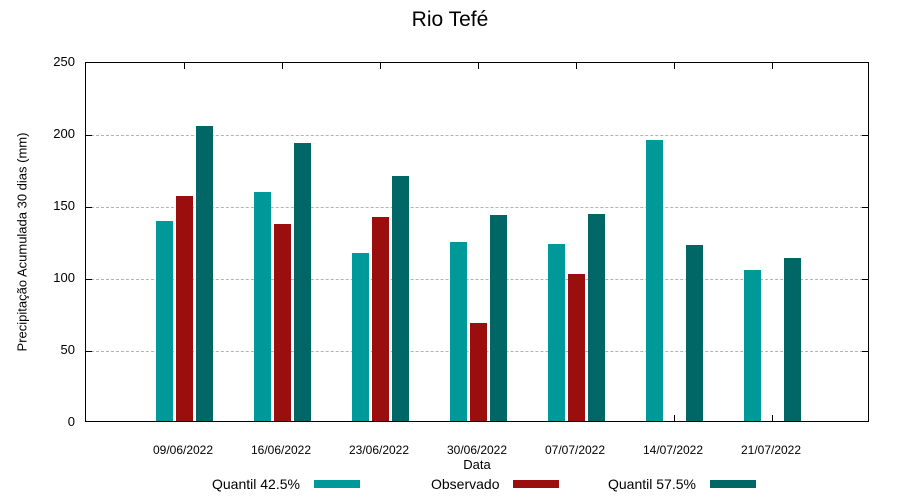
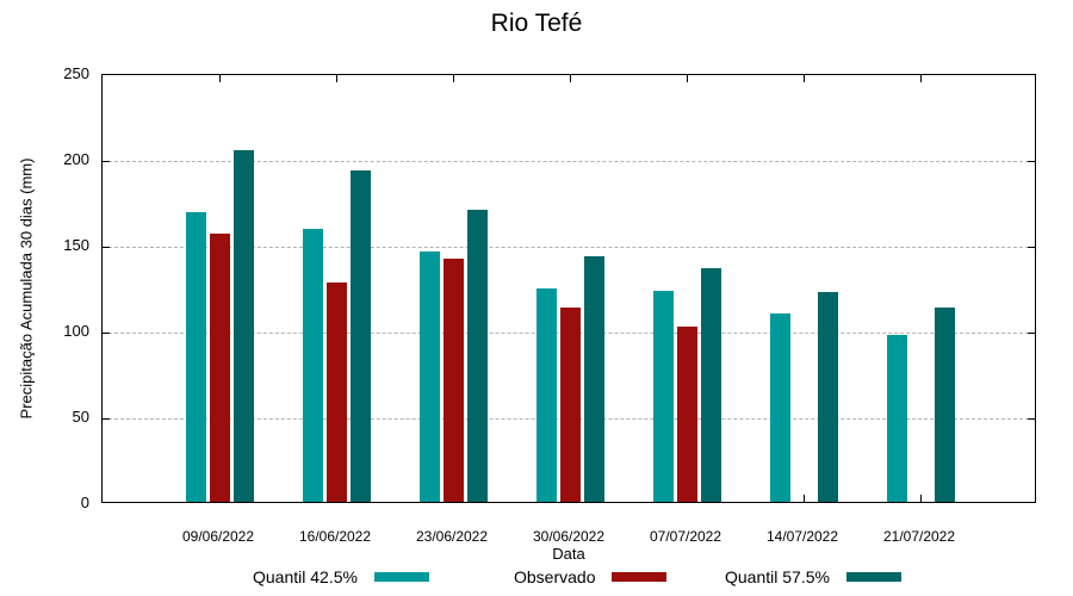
Quantil 42.5%/09/06/2022: 139 -> 169
Observado/16/06/2022: 137 -> 128
Quantil 42.5%/23/06/2022: 117 -> 146
Observado/30/06/2022: 68 -> 113
Quantil 57.5%/07/07/2022: 144 -> 136
Quantil 42.5%/14/07/2022: 195 -> 110
Quantil 42.5%/21/07/2022: 105 -> 97
